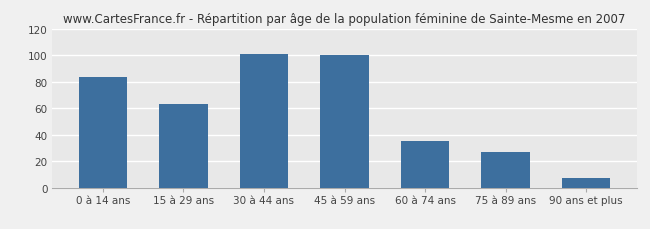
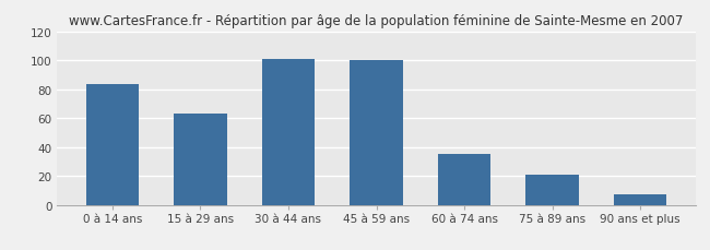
75 à 89 ans: 27 -> 21
